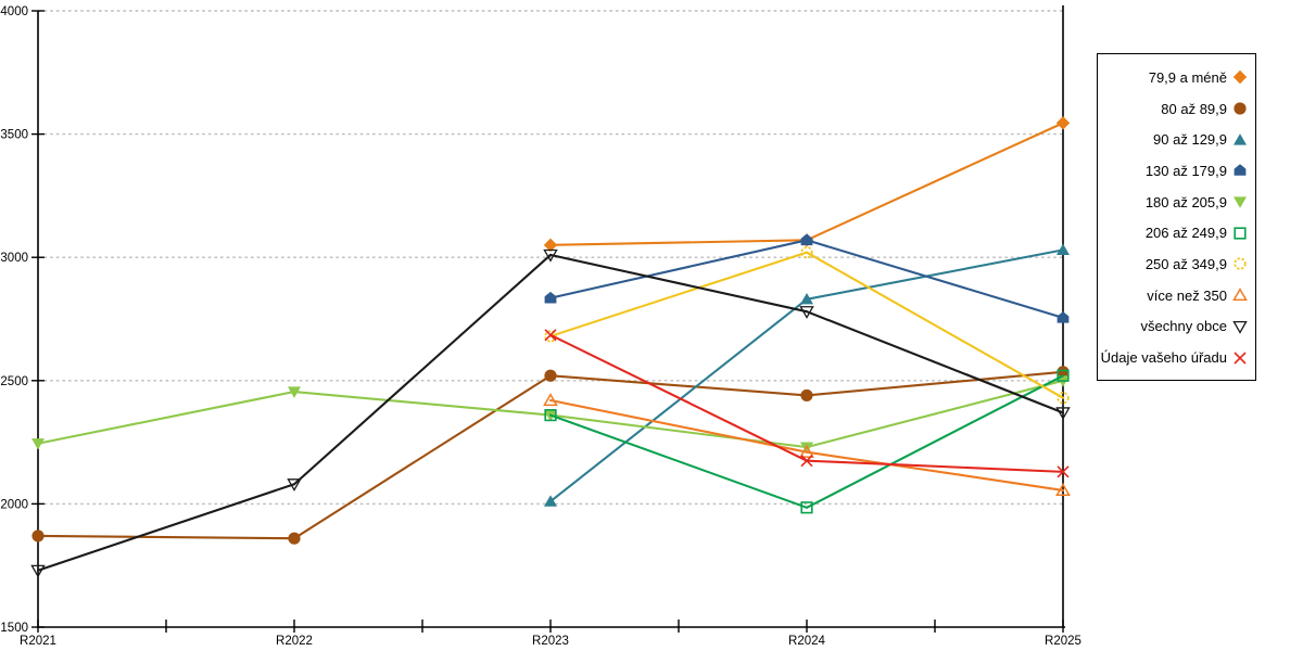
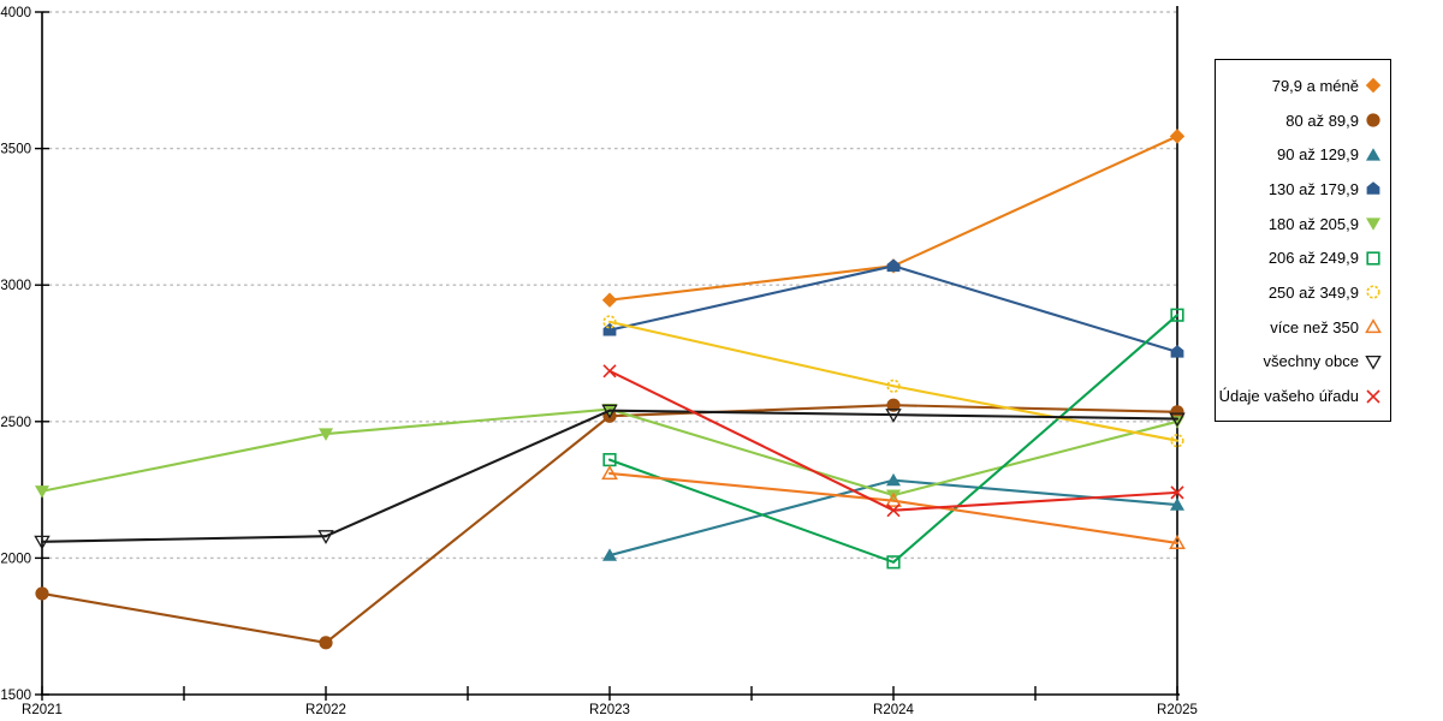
všechny obce/R2021: 1730 -> 2060
80 až 89,9/R2022: 1860 -> 1690
79,9 a méně/R2023: 3050 -> 2940
180 až 205,9/R2023: 2360 -> 2540
250 až 349,9/R2023: 2680 -> 2860
více než 350/R2023: 2420 -> 2310
všechny obce/R2023: 3010 -> 2540
80 až 89,9/R2024: 2440 -> 2560
90 až 129,9/R2024: 2830 -> 2280
250 až 349,9/R2024: 3020 -> 2630
všechny obce/R2024: 2780 -> 2520
90 až 129,9/R2025: 3030 -> 2200
206 až 249,9/R2025: 2520 -> 2890
všechny obce/R2025: 2370 -> 2510
Údaje vašeho úřadu/R2025: 2130 -> 2240
